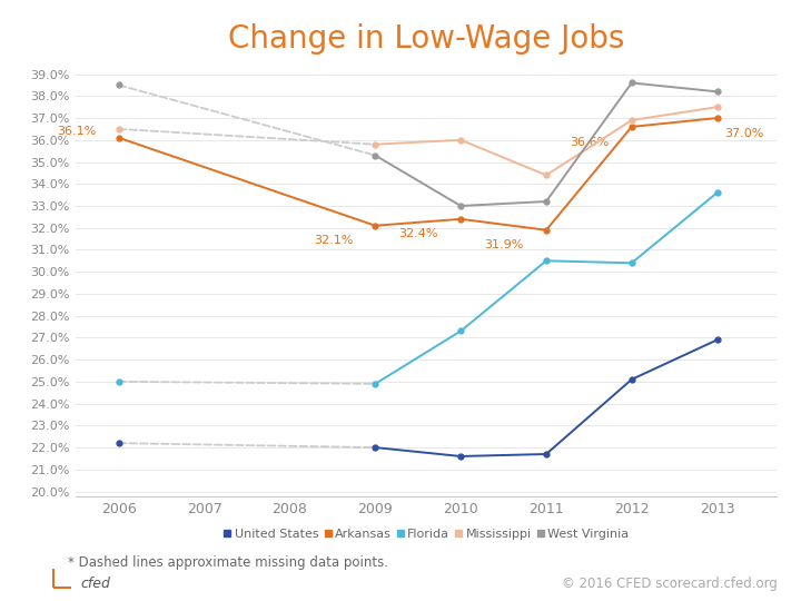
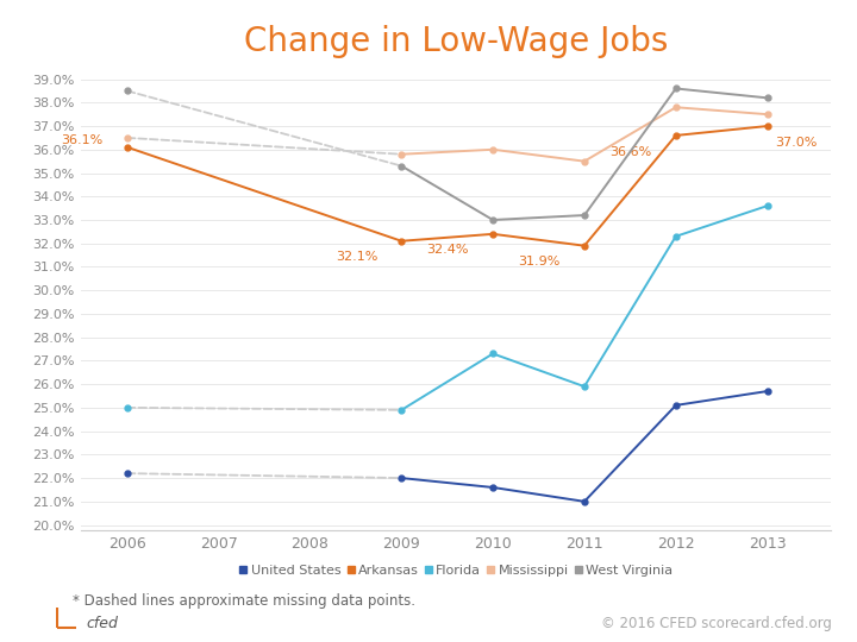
United States/2011: 21.7% -> 21.0%
Florida/2011: 30.5% -> 25.9%
Mississippi/2011: 34.4% -> 35.5%
Florida/2012: 30.4% -> 32.3%
Mississippi/2012: 36.9% -> 37.8%
United States/2013: 26.9% -> 25.7%
